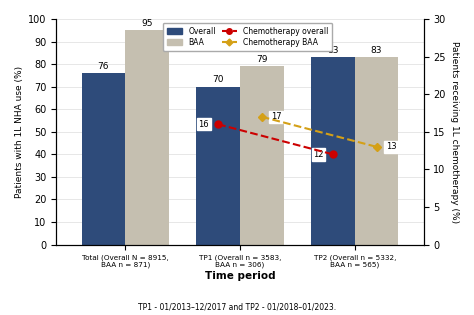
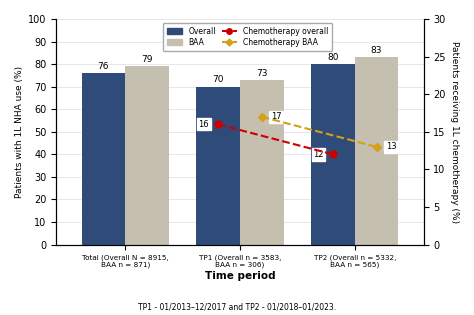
BAA/Total (Overall N = 8915, BAA n = 871): 95 -> 79
BAA/TP1 (Overall n = 3583, BAA n = 306): 79 -> 73
Overall/TP2 (Overall n = 5332, BAA n = 565): 83 -> 80
